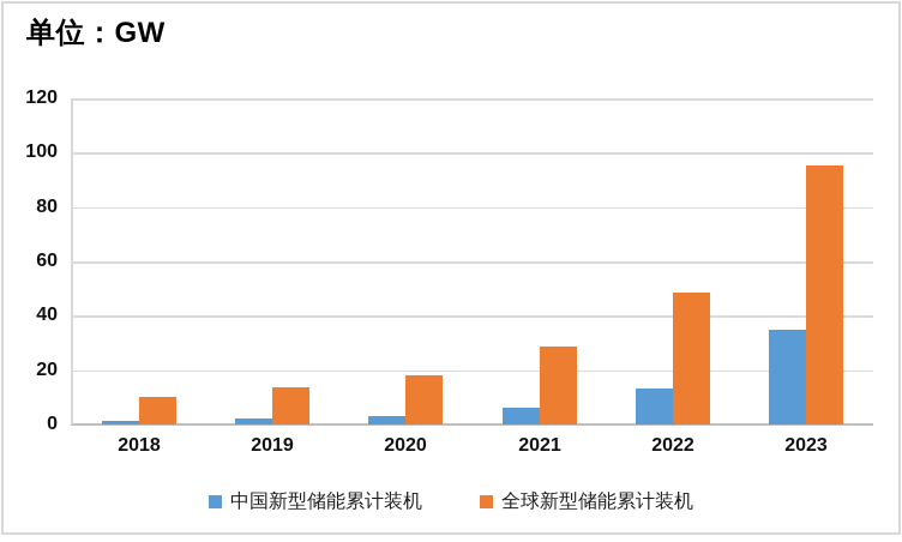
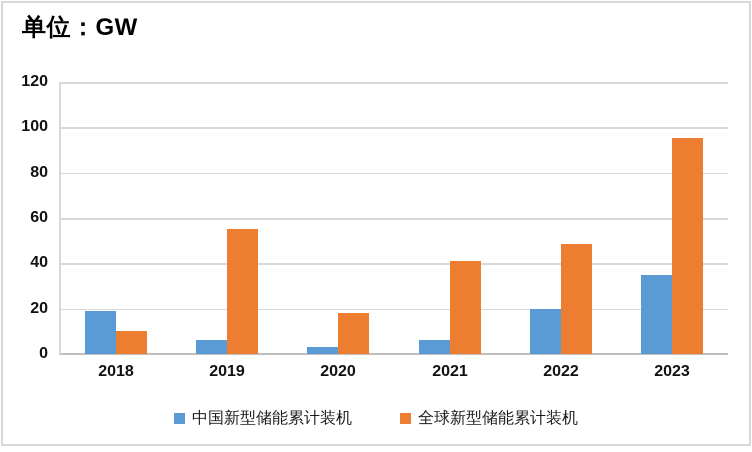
中国新型储能累计装机/2018: 1 -> 19
中国新型储能累计装机/2019: 2 -> 6
全球新型储能累计装机/2019: 14 -> 55
全球新型储能累计装机/2021: 28 -> 41
中国新型储能累计装机/2022: 13 -> 20
